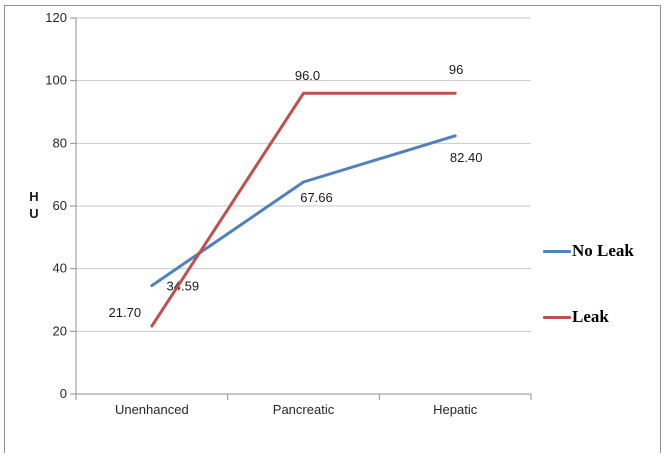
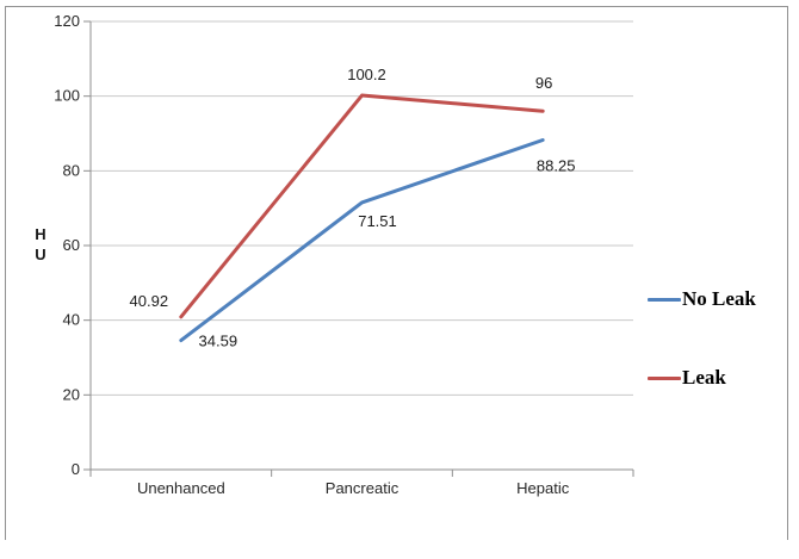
Leak/Unenhanced: 21.70 -> 40.92
No Leak/Pancreatic: 67.66 -> 71.51
Leak/Pancreatic: 96.0 -> 100.2
No Leak/Hepatic: 82.40 -> 88.25
